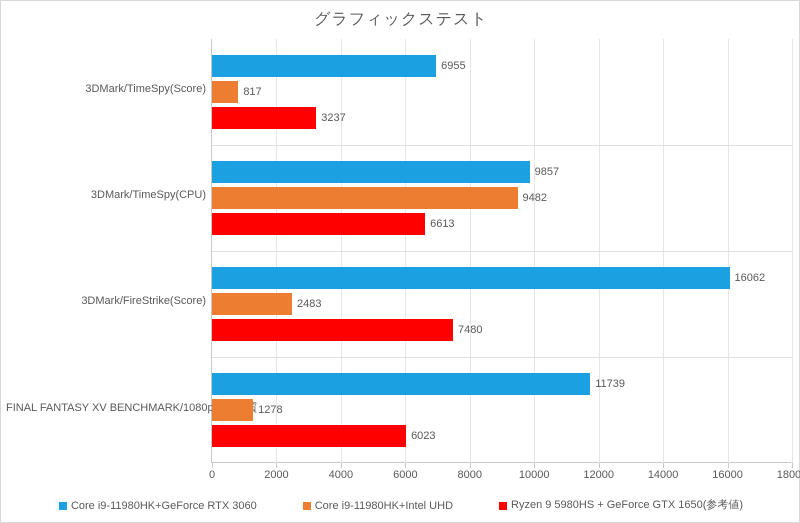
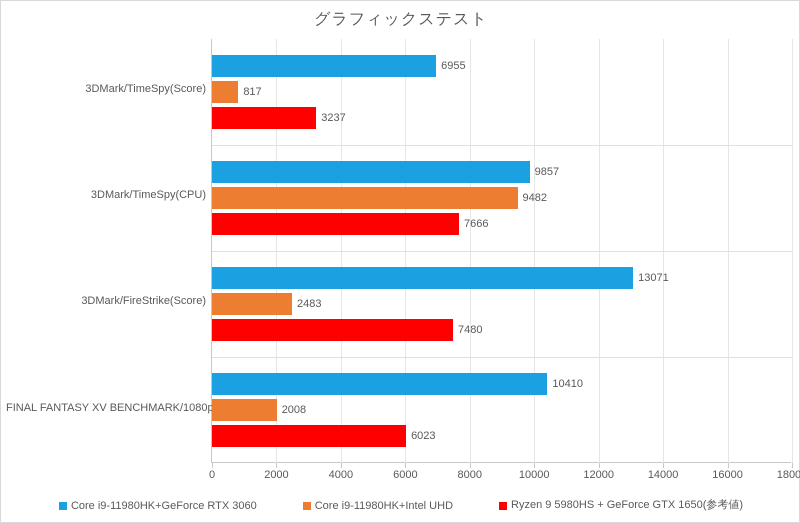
Ryzen 9 5980HS + GeForce GTX 1650(参考値)/3DMark/TimeSpy(CPU): 6613 -> 7666
Core i9-11980HK+GeForce RTX 3060/3DMark/FireStrike(Score): 16062 -> 13071
Core i9-11980HK+GeForce RTX 3060/FINAL FANTASY XV BENCHMARK/1080p標準品質: 11739 -> 10410
Core i9-11980HK+Intel UHD/FINAL FANTASY XV BENCHMARK/1080p標準品質: 1278 -> 2008
